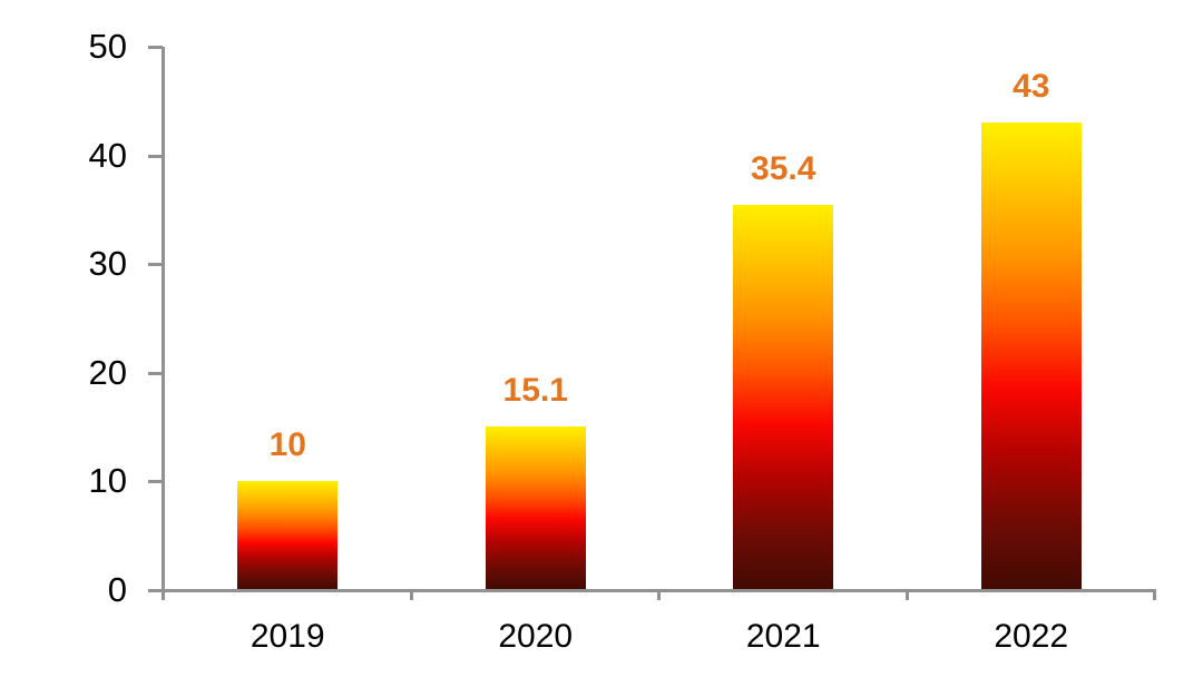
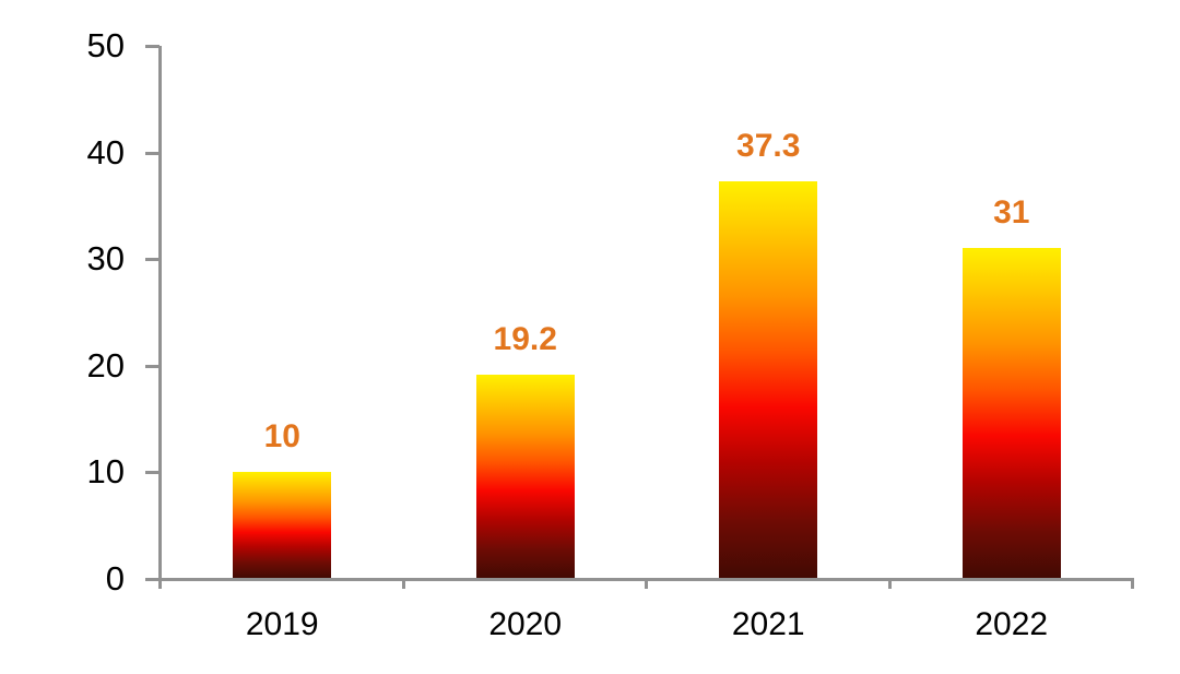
2020: 15.1 -> 19.2
2021: 35.4 -> 37.3
2022: 43 -> 31
